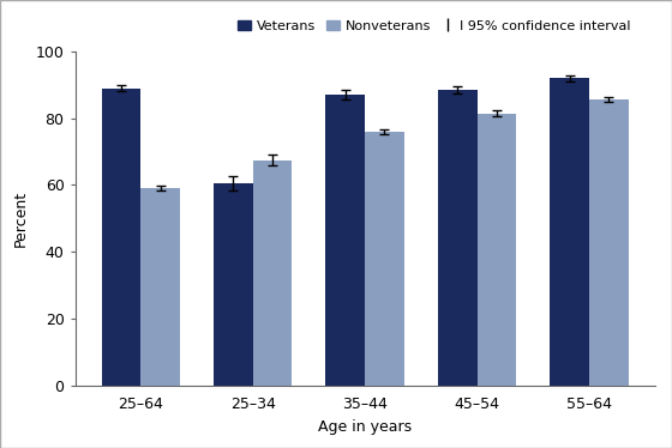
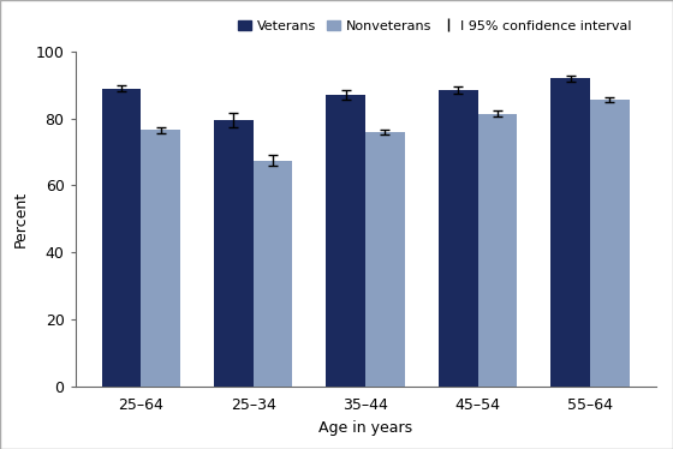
Nonveterans/25–64: 59.0 -> 76.5
Veterans/25–34: 60.5 -> 79.5
